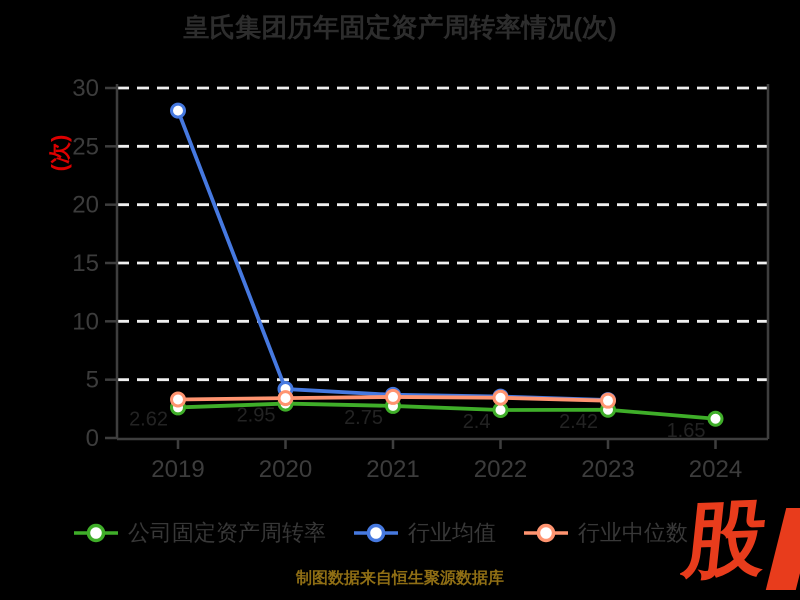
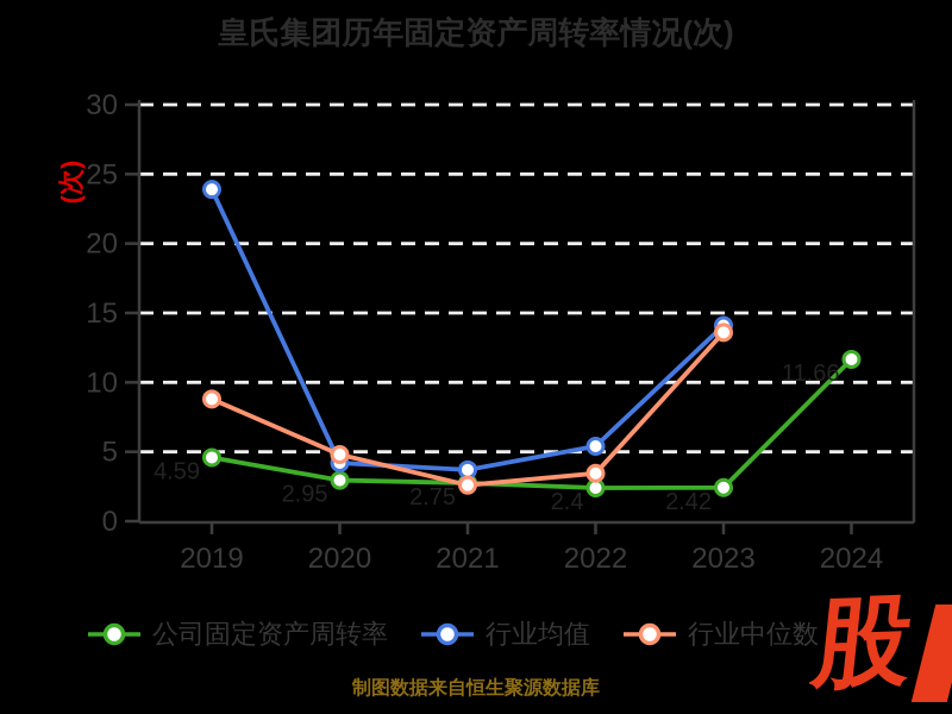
公司固定资产周转率/2019: 2.62 -> 4.59
行业均值/2019: 28.1 -> 23.9
行业中位数/2019: 3.3 -> 8.8
行业中位数/2020: 3.4 -> 4.8
行业中位数/2021: 3.5 -> 2.6
行业均值/2022: 3.5 -> 5.4
行业均值/2023: 3.2 -> 14.1
行业中位数/2023: 3.2 -> 13.6
公司固定资产周转率/2024: 1.65 -> 11.66
